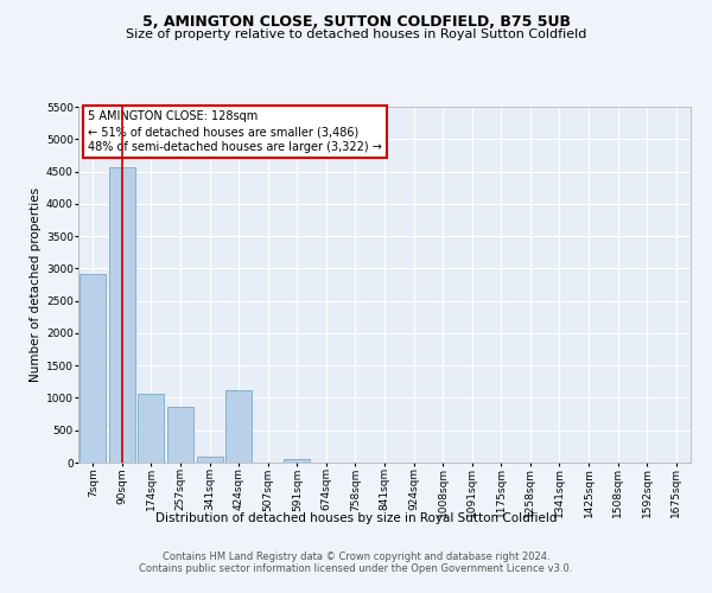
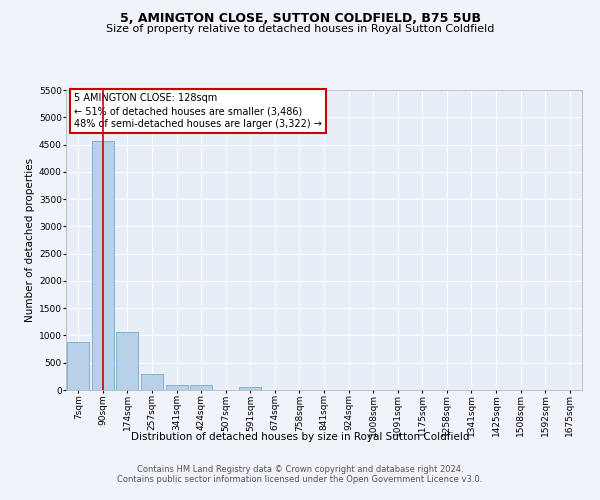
7sqm: 2920 -> 880
257sqm: 860 -> 290
424sqm: 1120 -> 90
